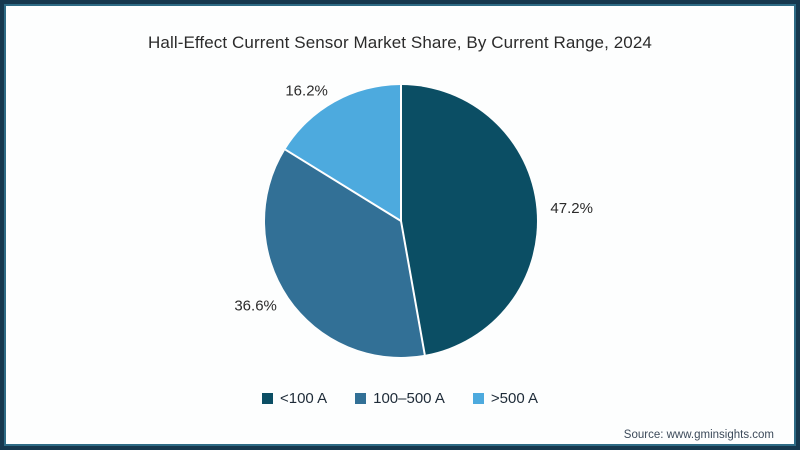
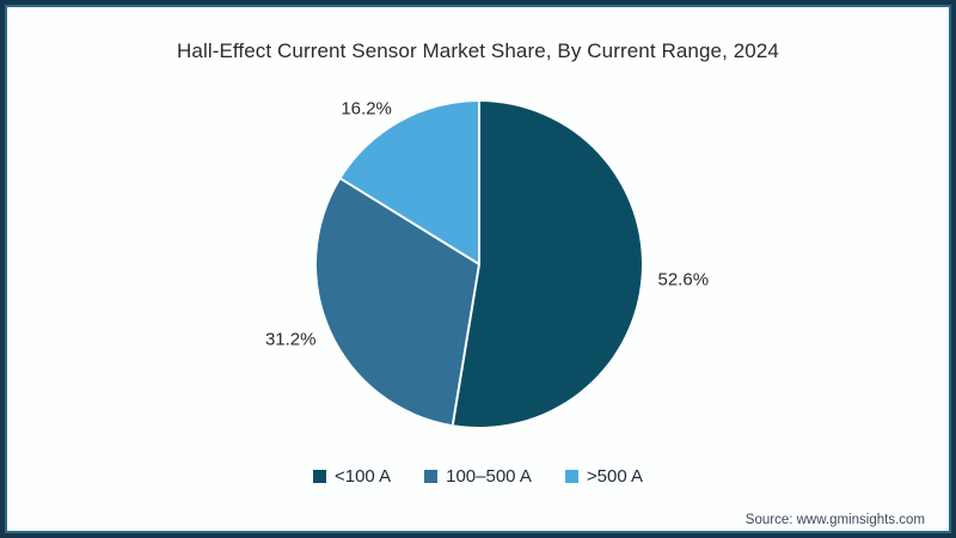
<100 A: 47.2% -> 52.6%
100–500 A: 36.6% -> 31.2%
